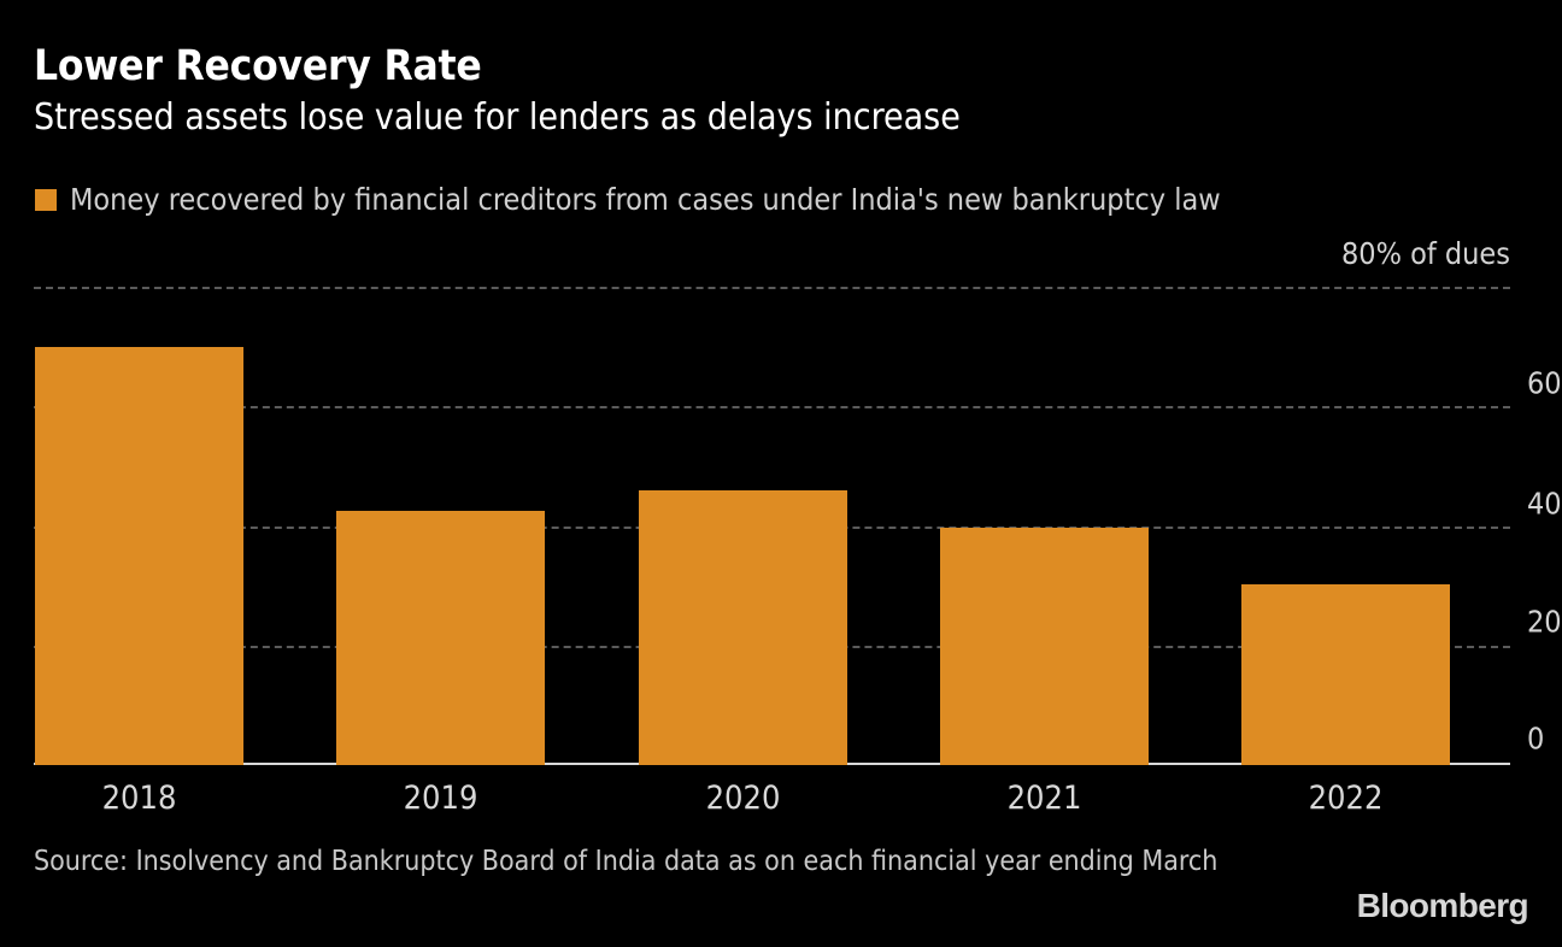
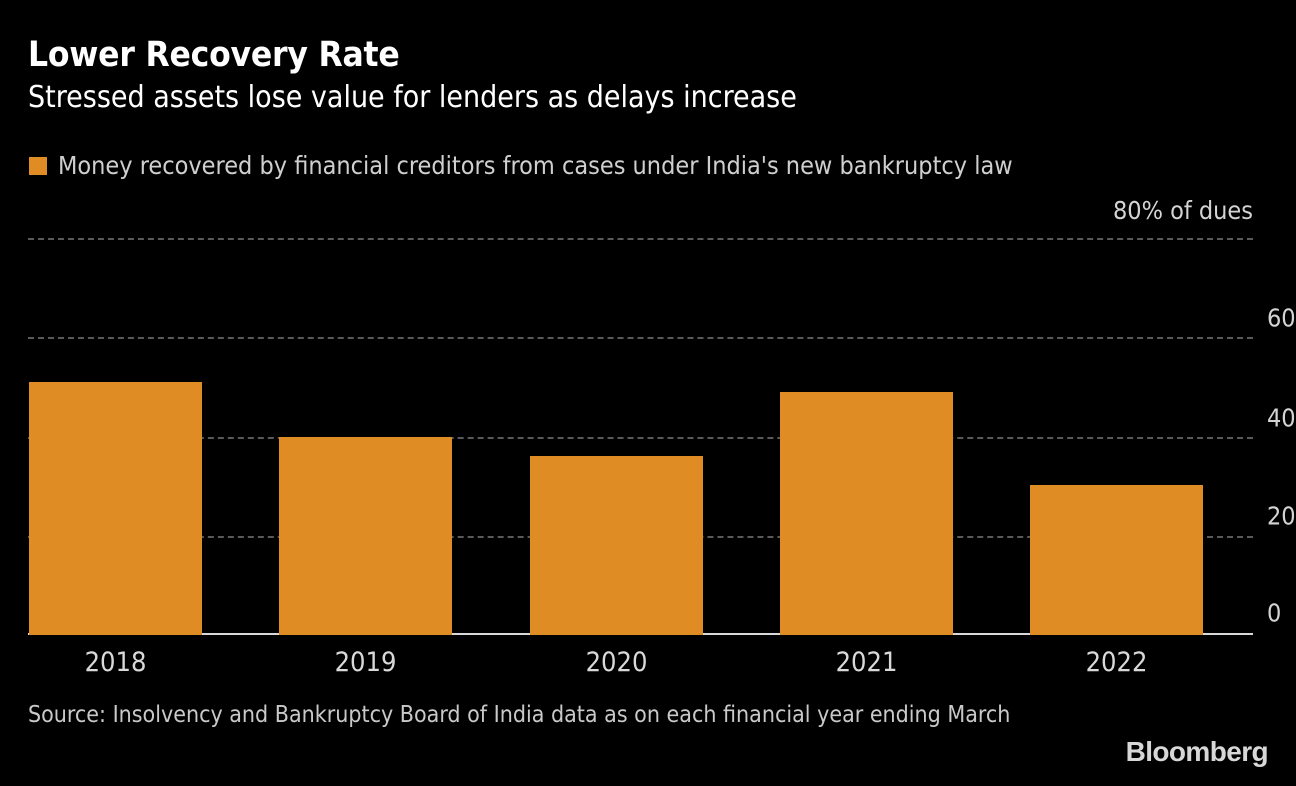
2018: 70 -> 51
2019: 42 -> 40
2020: 46 -> 36
2021: 40 -> 49
